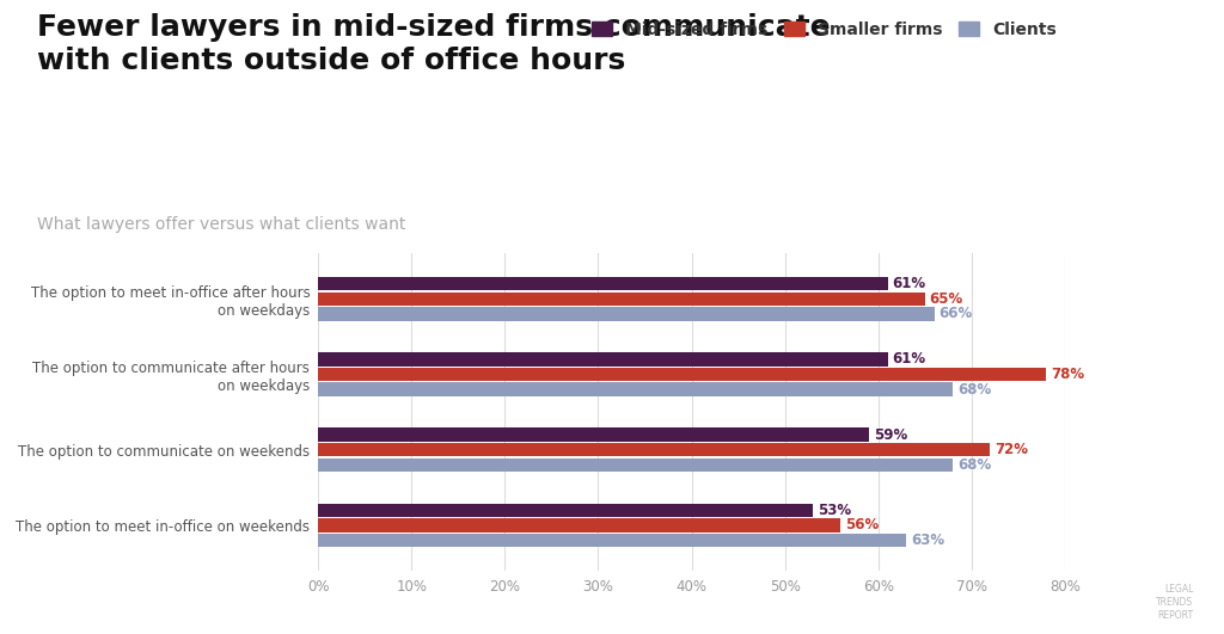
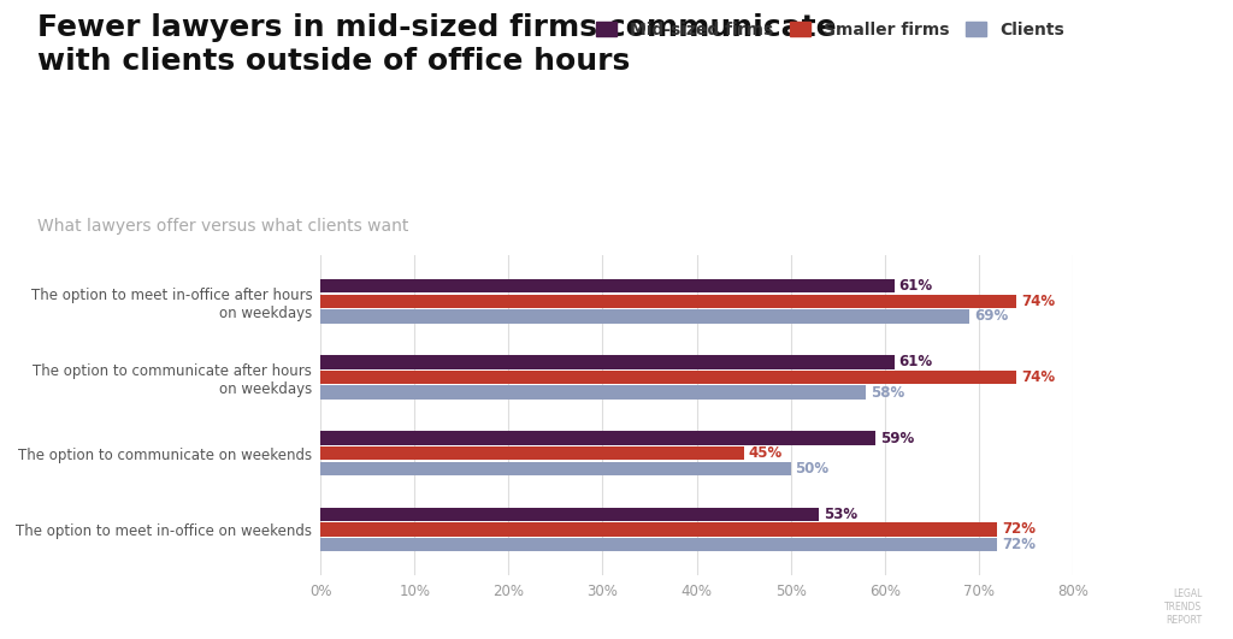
Smaller firms/The option to meet in-office after hours on weekdays: 65% -> 74%
Clients/The option to meet in-office after hours on weekdays: 66% -> 69%
Smaller firms/The option to communicate after hours on weekdays: 78% -> 74%
Clients/The option to communicate after hours on weekdays: 68% -> 58%
Smaller firms/The option to communicate on weekends: 72% -> 45%
Clients/The option to communicate on weekends: 68% -> 50%
Smaller firms/The option to meet in-office on weekends: 56% -> 72%
Clients/The option to meet in-office on weekends: 63% -> 72%
